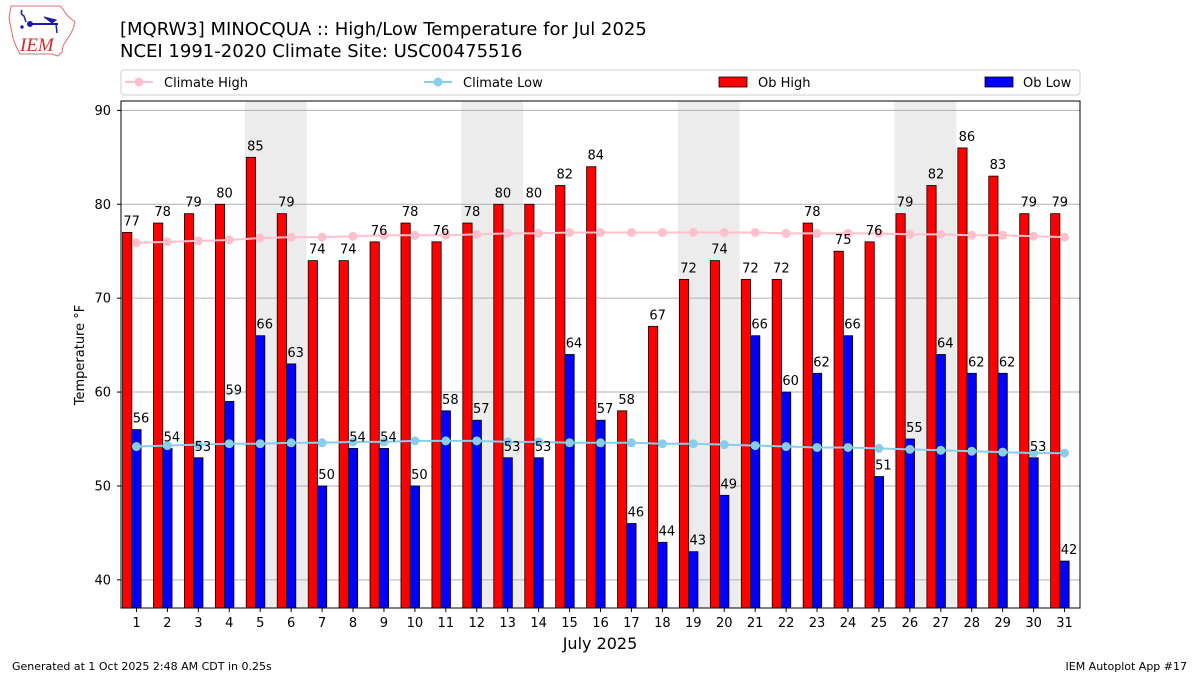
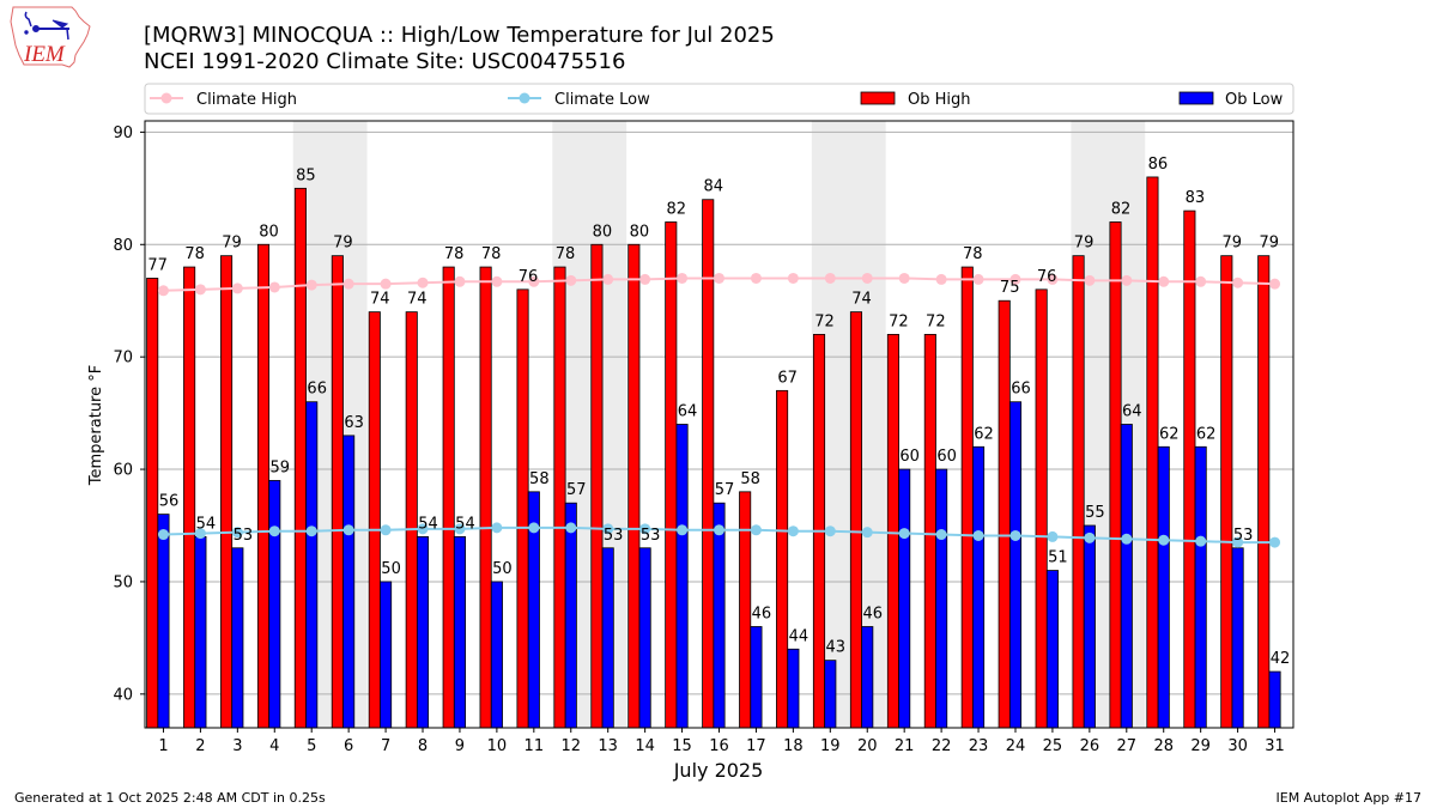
Ob High/9: 76 -> 78
Ob Low/20: 49 -> 46
Ob Low/21: 66 -> 60
